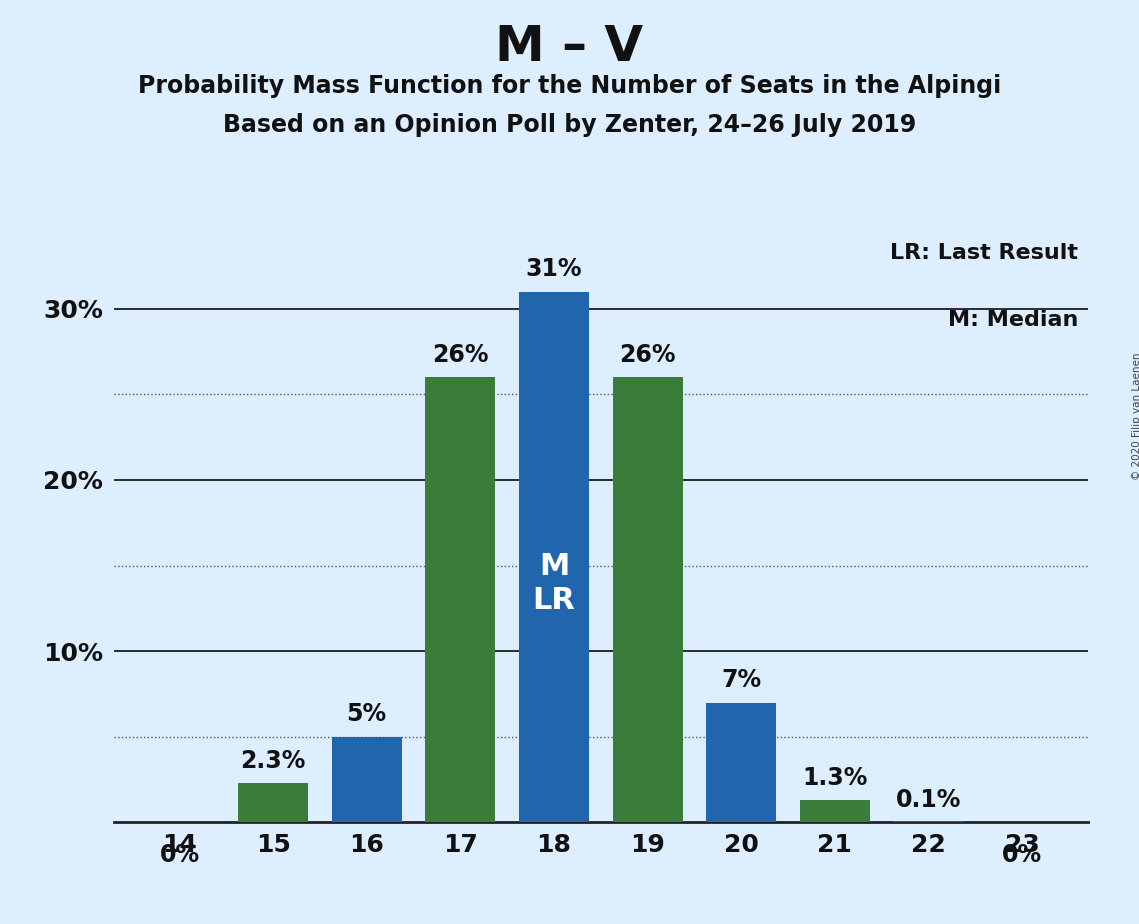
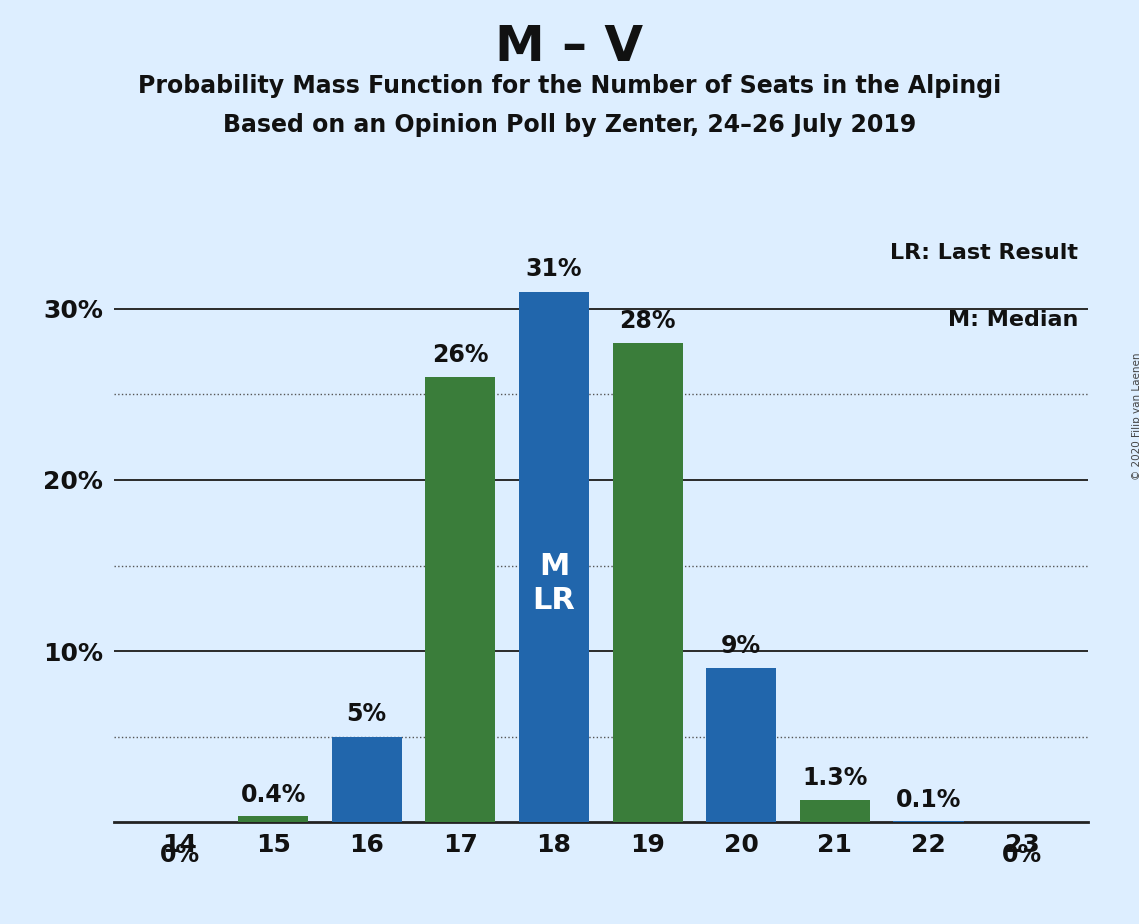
15: 2.3% -> 0.4%
19: 26% -> 28%
20: 7% -> 9%
